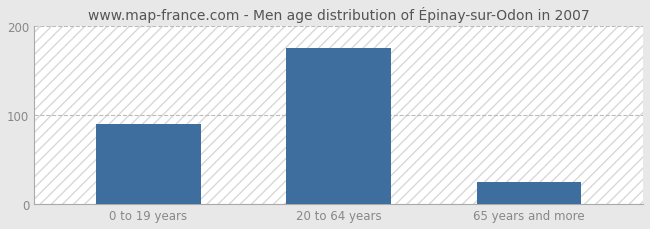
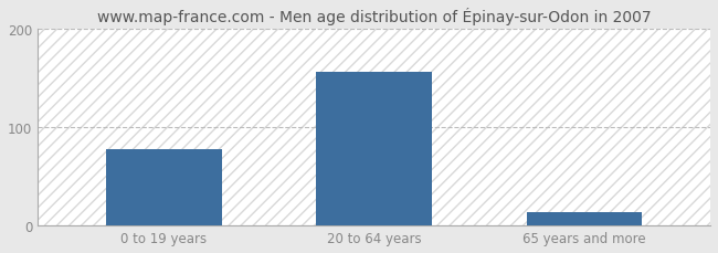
0 to 19 years: 90 -> 78
20 to 64 years: 175 -> 156
65 years and more: 25 -> 14
